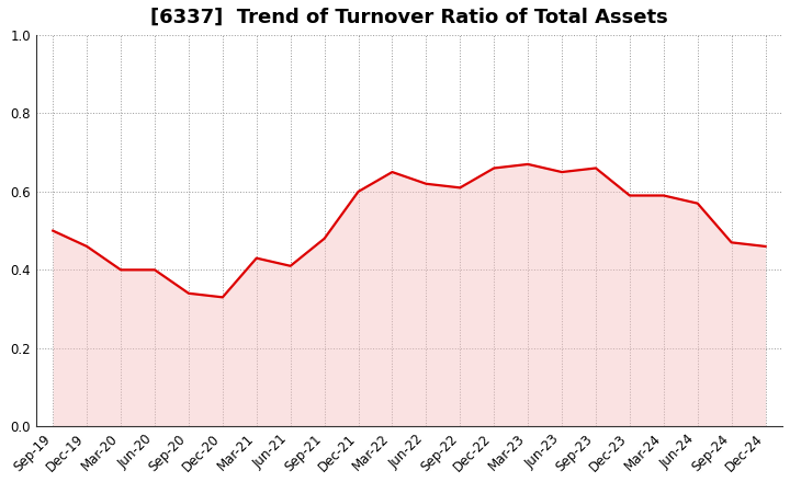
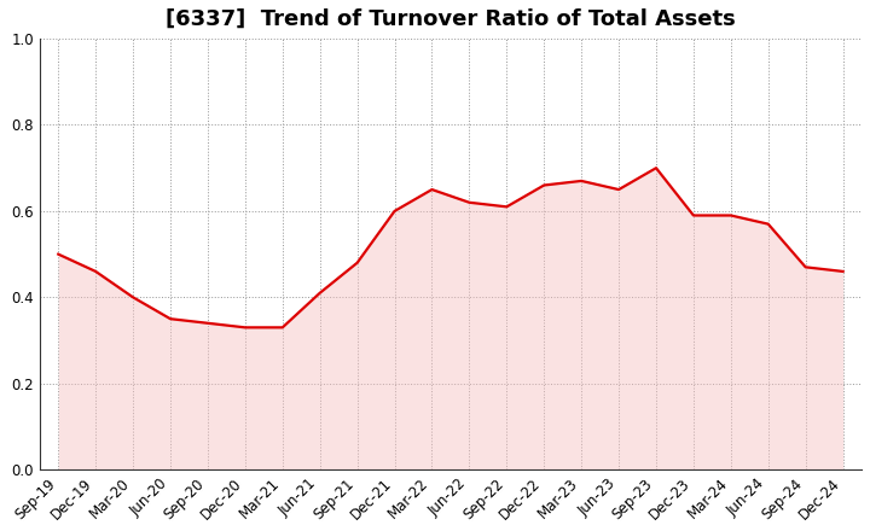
Jun-20: 0.40 -> 0.35
Mar-21: 0.43 -> 0.33
Sep-23: 0.66 -> 0.70
